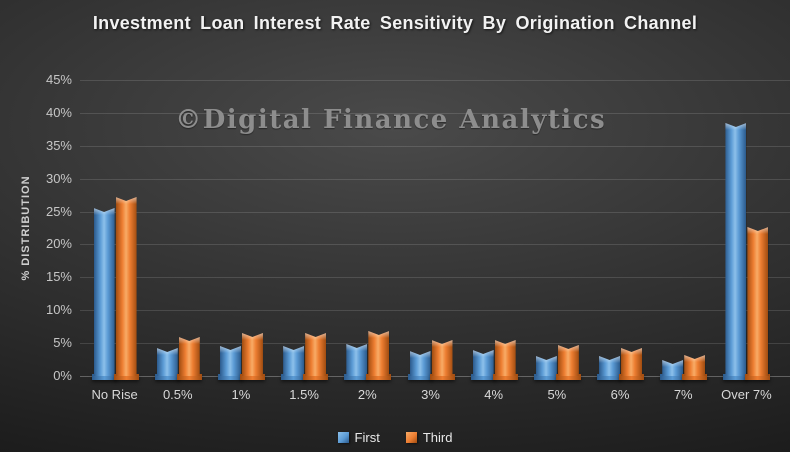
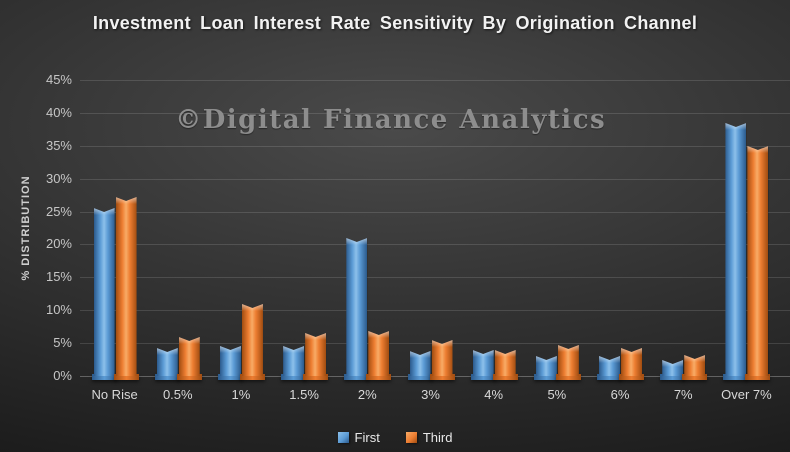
Third/1%: 6% -> 11%
First/2%: 5% -> 21%
Third/4%: 6% -> 4%
Third/Over 7%: 23% -> 35%
